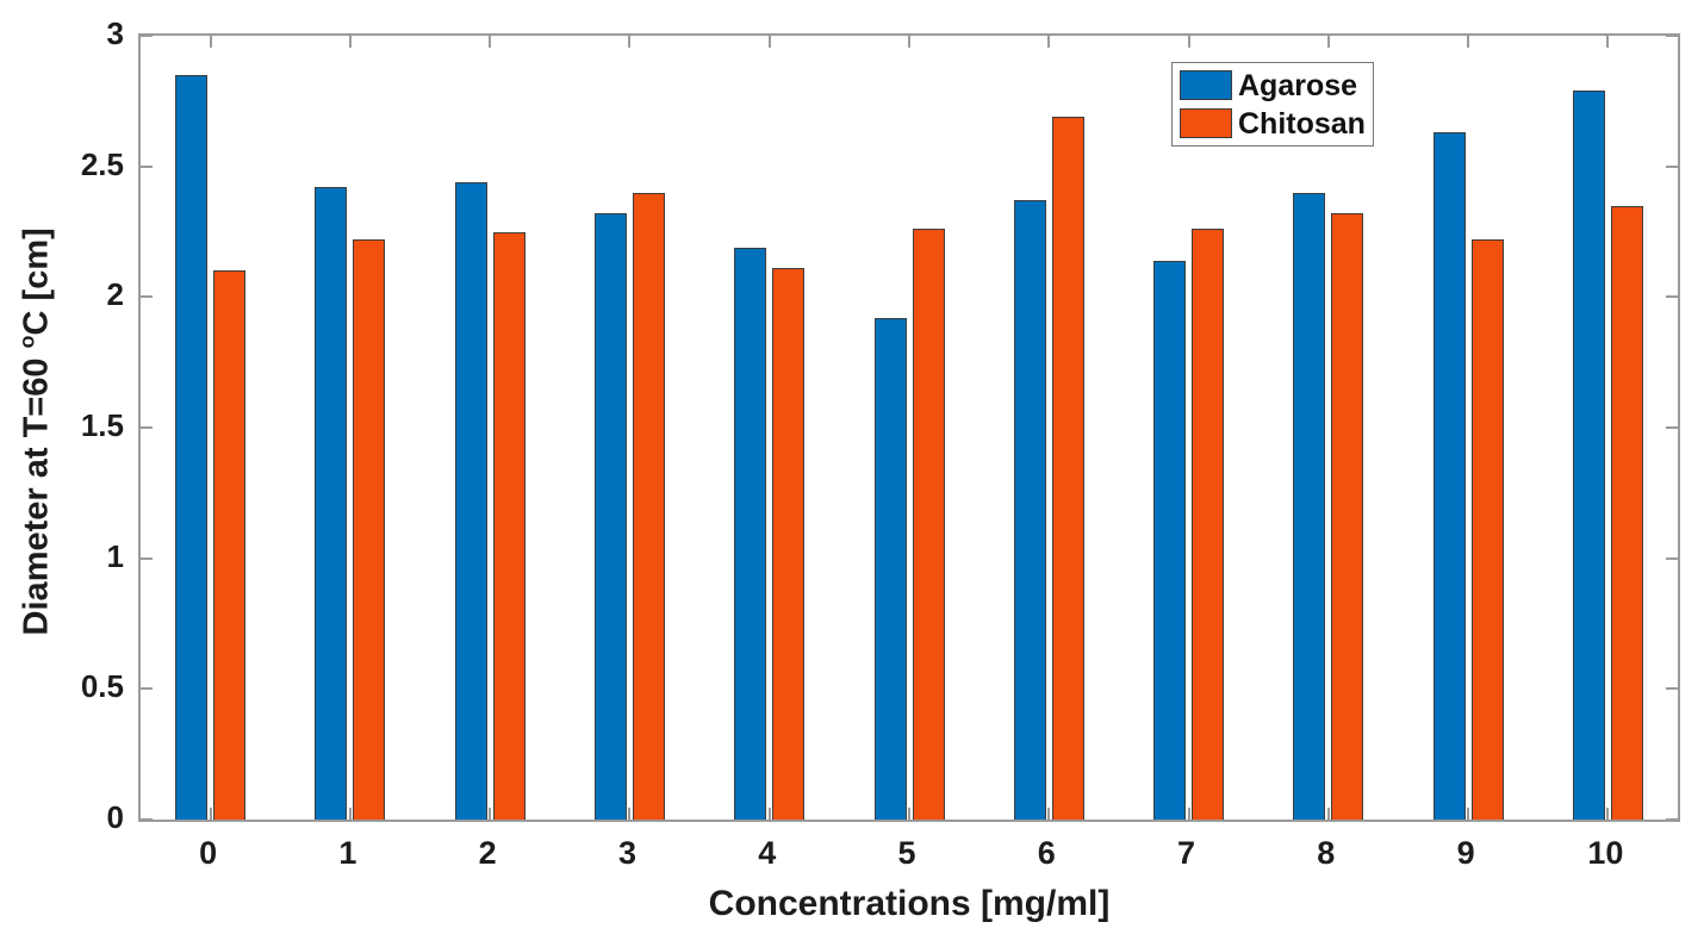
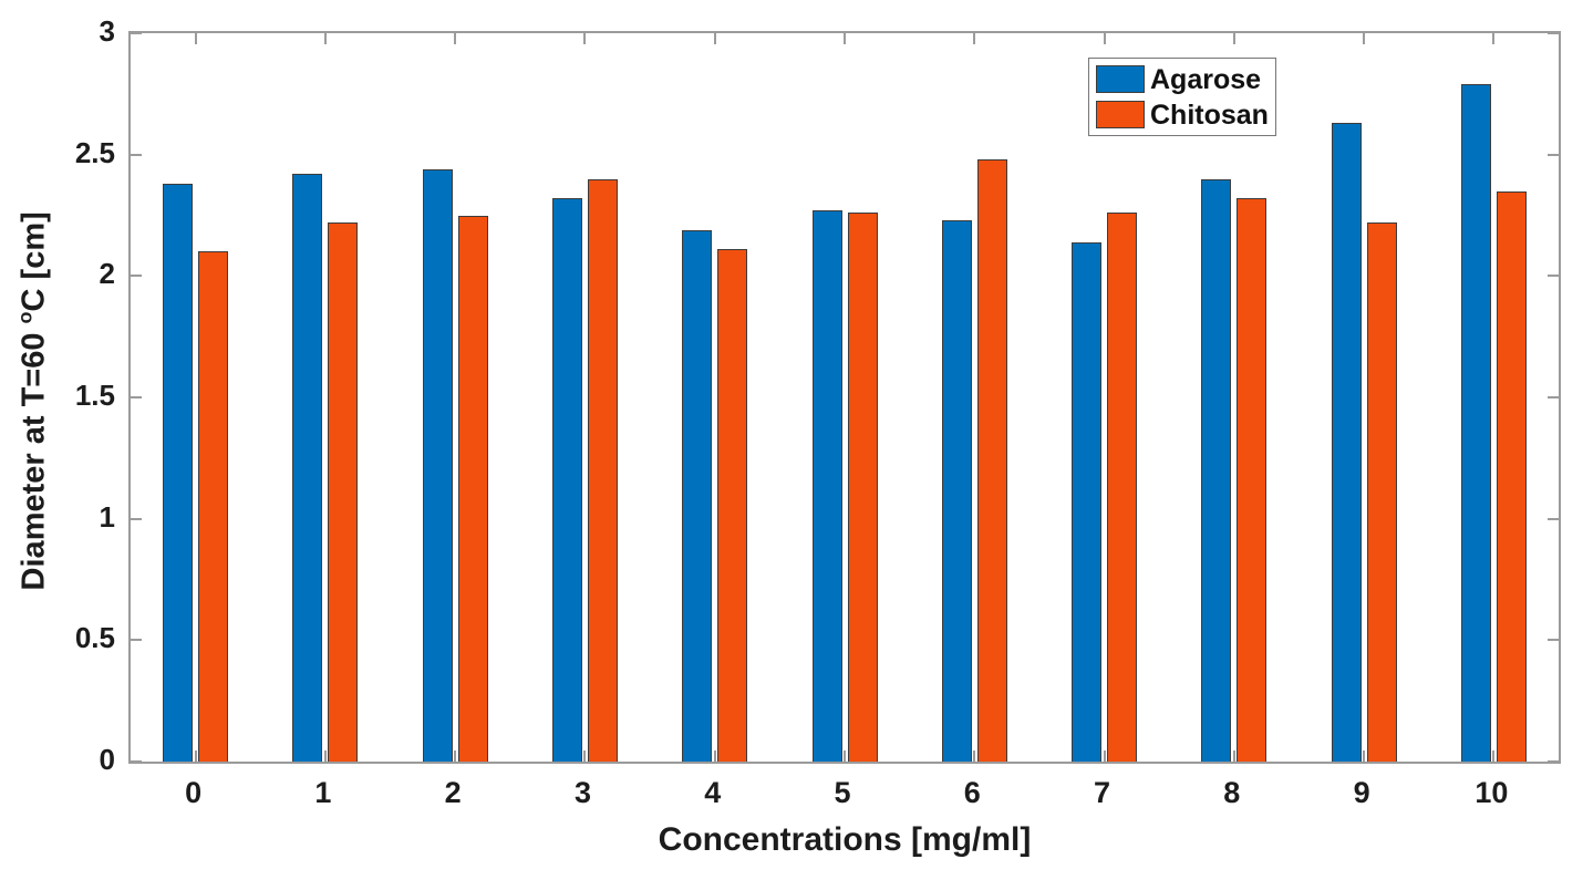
Agarose/0: 2.85 -> 2.38
Agarose/5: 1.92 -> 2.27
Agarose/6: 2.37 -> 2.23
Chitosan/6: 2.69 -> 2.48
